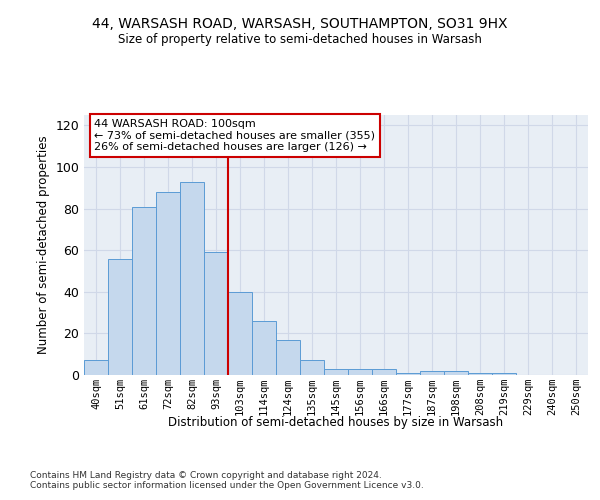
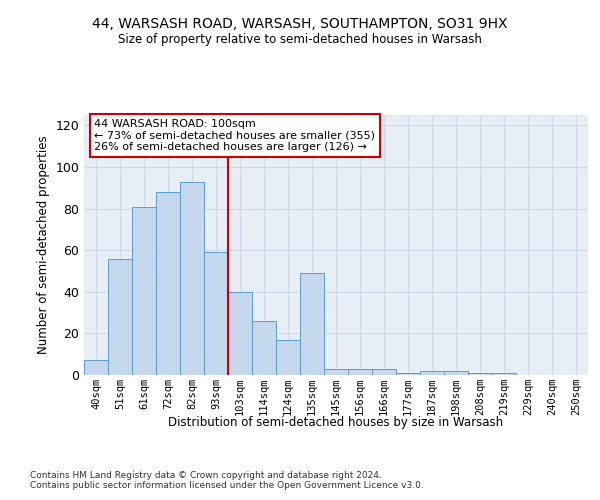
135sqm: 7 -> 49
